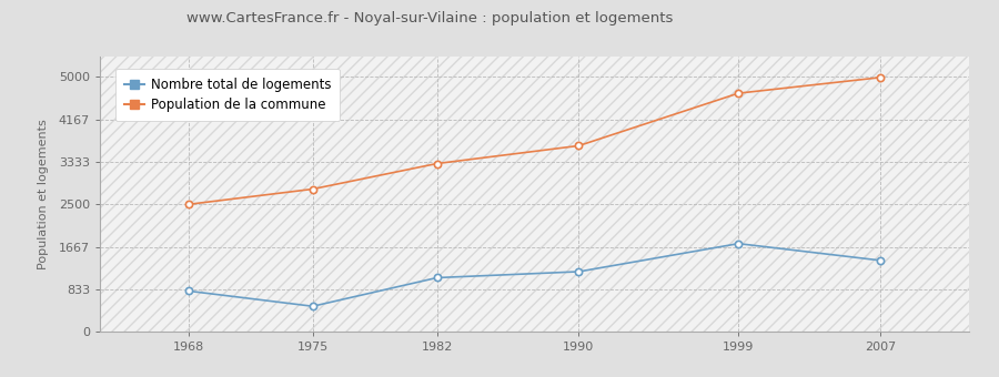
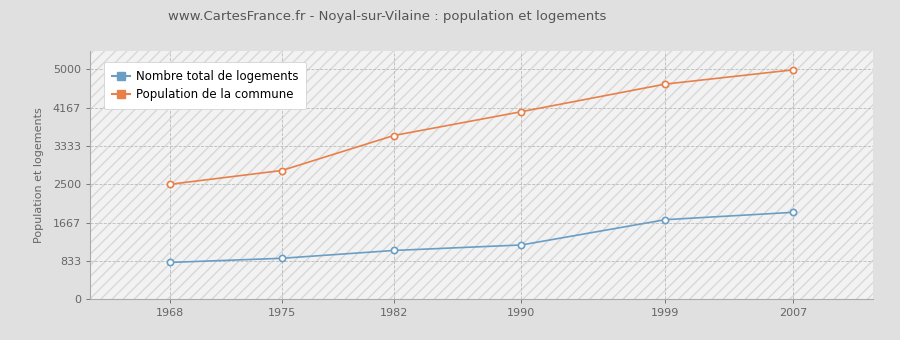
Nombre total de logements/1975: 500 -> 890
Population de la commune/1982: 3300 -> 3560
Population de la commune/1990: 3650 -> 4080
Nombre total de logements/2007: 1400 -> 1890
